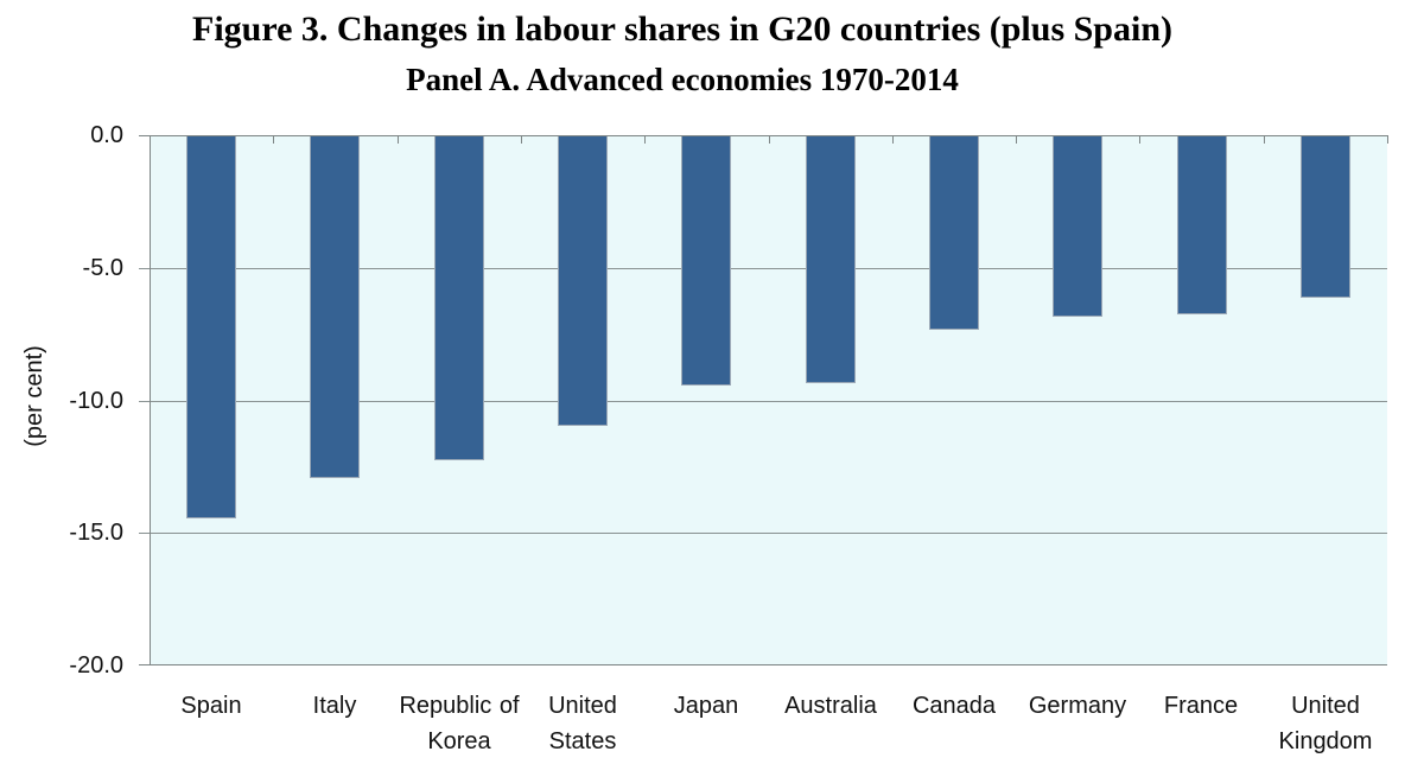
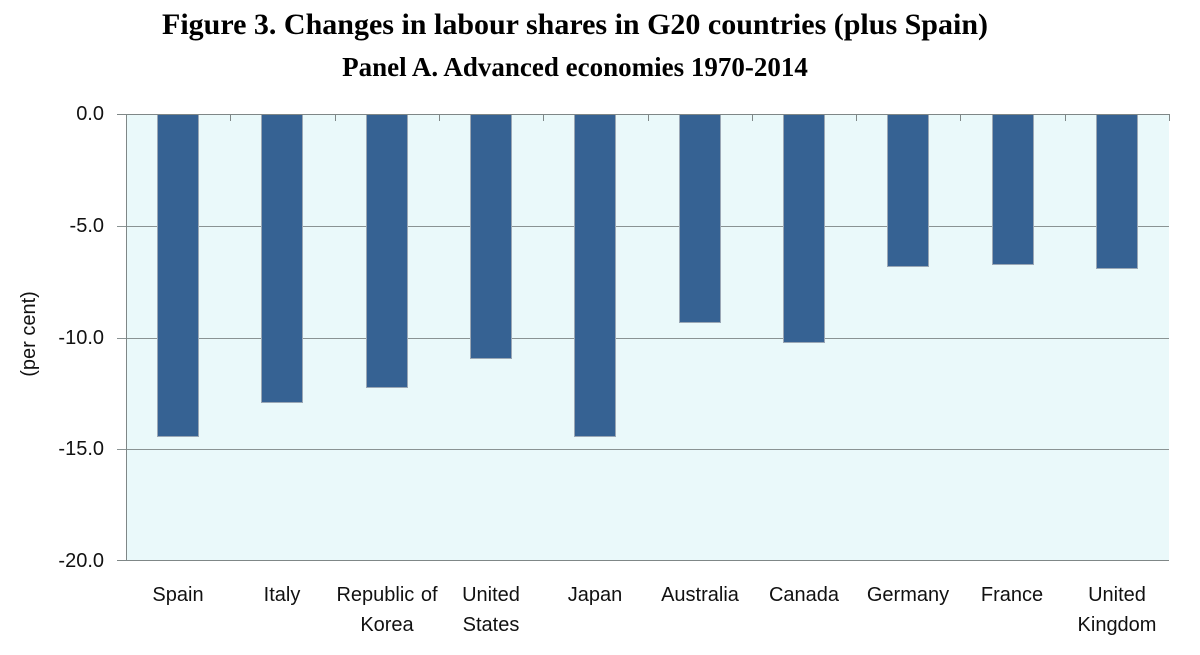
Japan: -9.4 -> -14.4
Canada: -7.3 -> -10.2
United Kingdom: -6.1 -> -6.9
